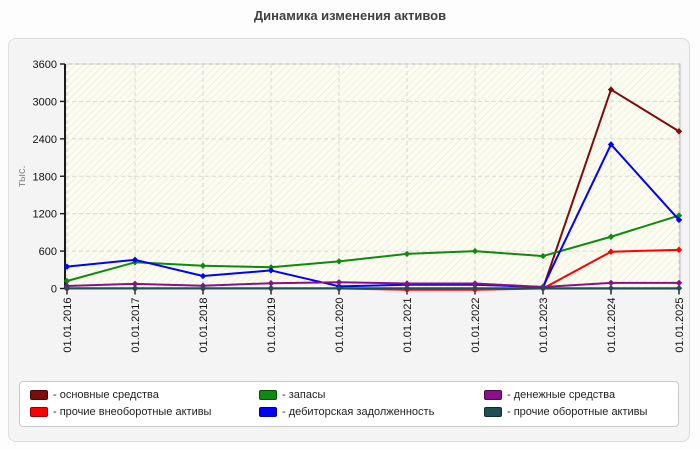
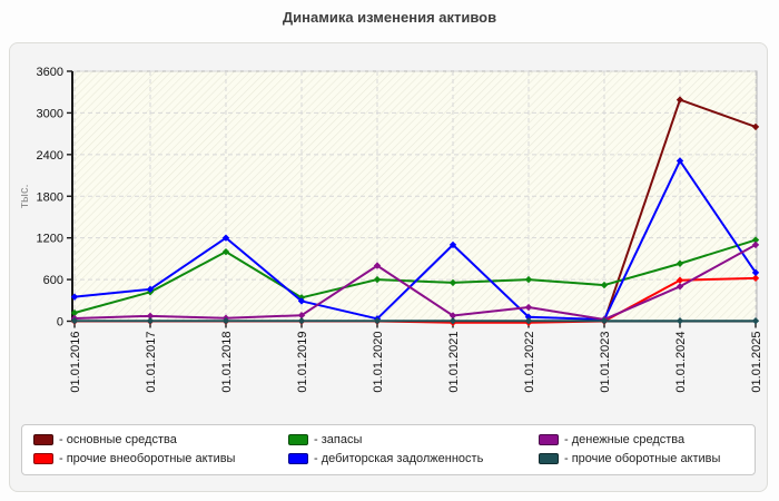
- запасы/01.01.2018: 400 -> 1000
- дебиторская задолженность/01.01.2018: 200 -> 1200
- запасы/01.01.2020: 400 -> 600
- денежные средства/01.01.2020: 100 -> 800
- дебиторская задолженность/01.01.2021: 100 -> 1100
- денежные средства/01.01.2022: 100 -> 200
- денежные средства/01.01.2024: 100 -> 500
- основные средства/01.01.2025: 2500 -> 2800
- дебиторская задолженность/01.01.2025: 1100 -> 700
- денежные средства/01.01.2025: 100 -> 1100
